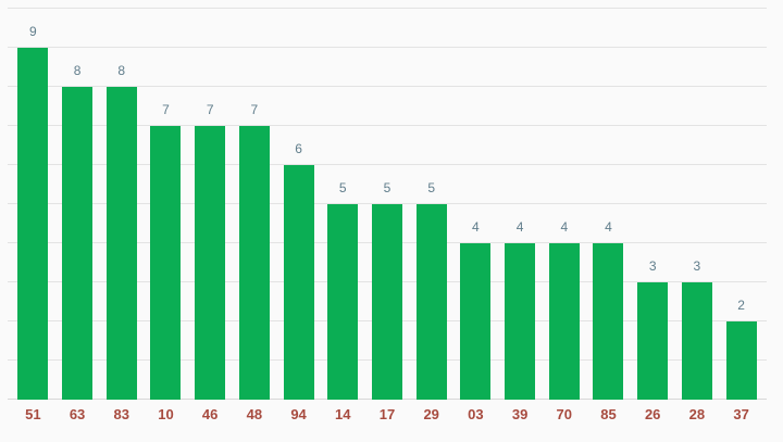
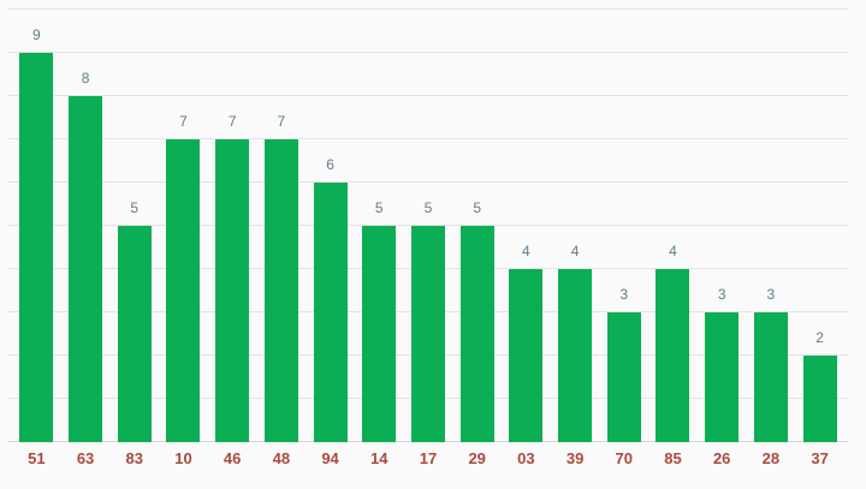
83: 8 -> 5
70: 4 -> 3
